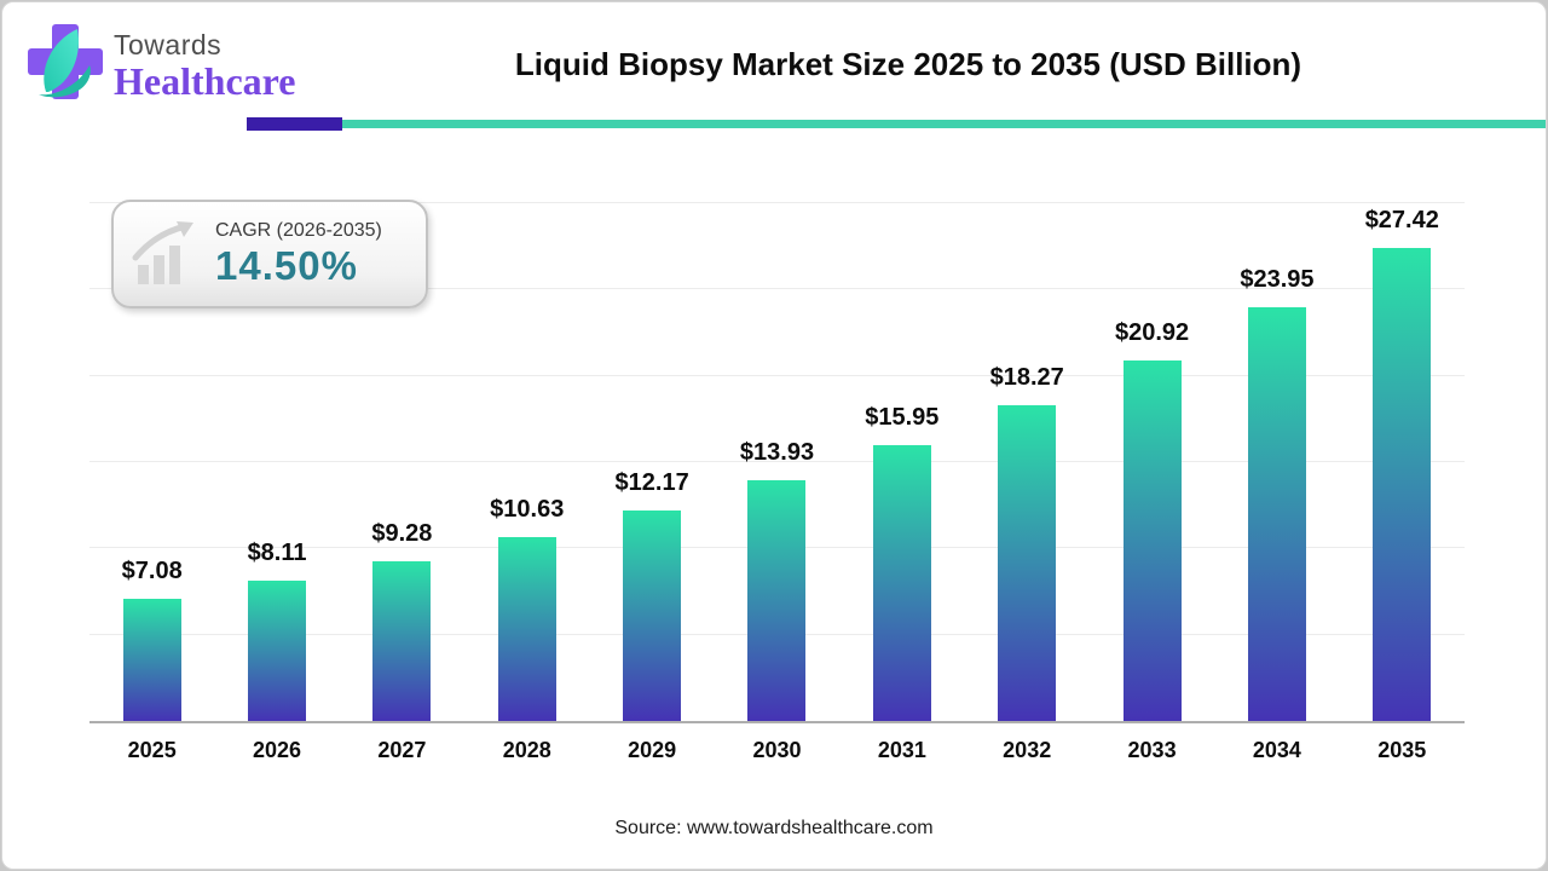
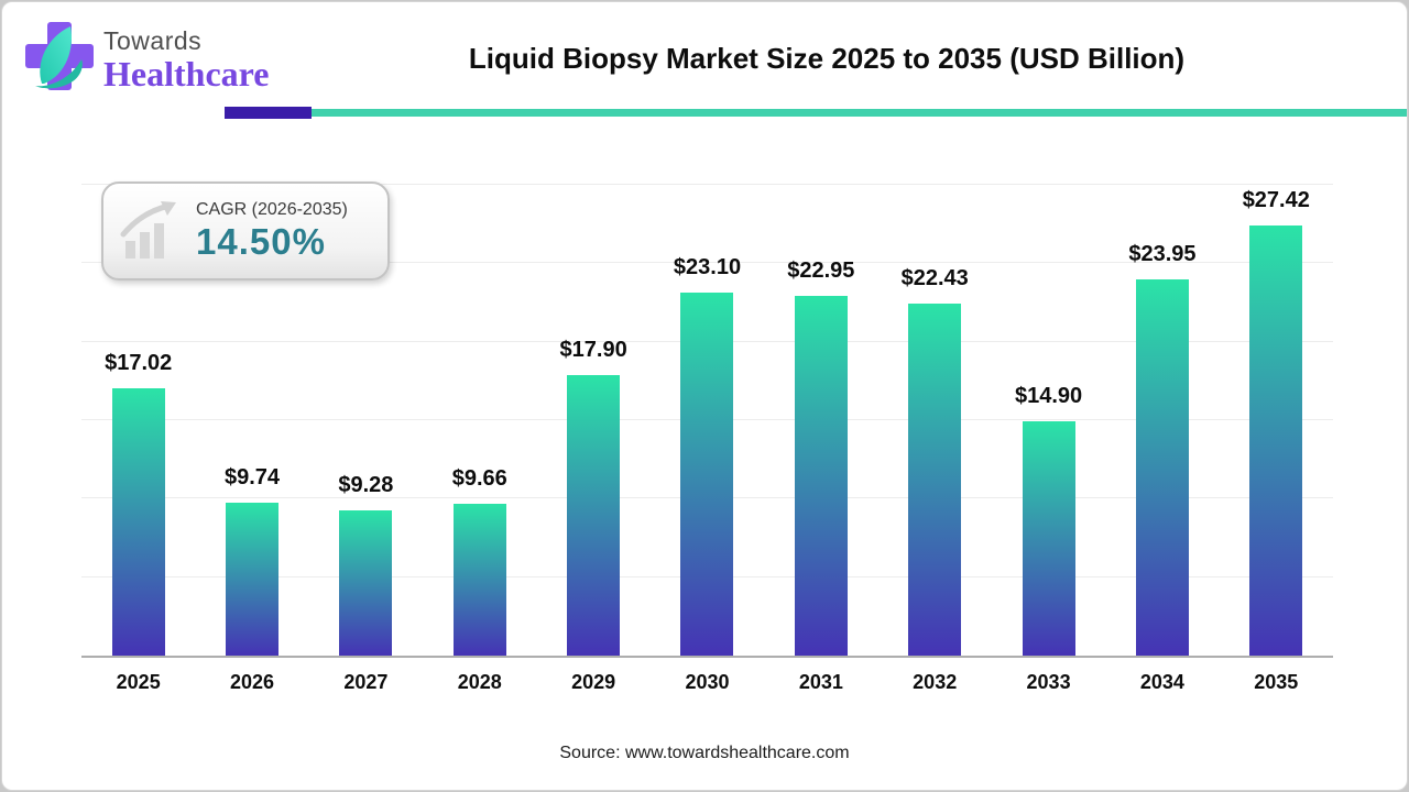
2025: $7.08 -> $17.02
2026: $8.11 -> $9.74
2028: $10.63 -> $9.66
2029: $12.17 -> $17.90
2030: $13.93 -> $23.10
2031: $15.95 -> $22.95
2032: $18.27 -> $22.43
2033: $20.92 -> $14.90
